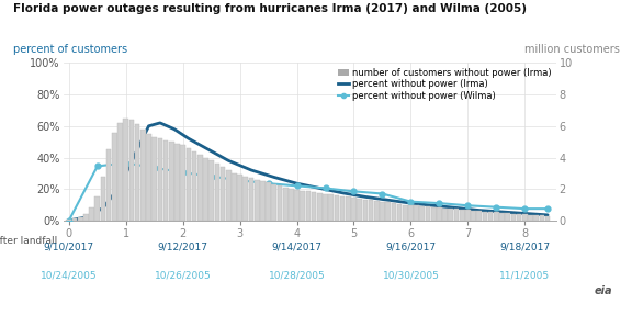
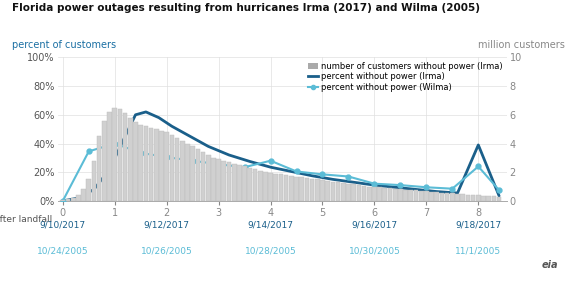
percent without power (Wilma)/1: 36% -> 40%
percent without power (Wilma)/4: 22% -> 28%
percent without power (Irma)/8: 4% -> 39%
percent without power (Wilma)/8: 8% -> 24%
